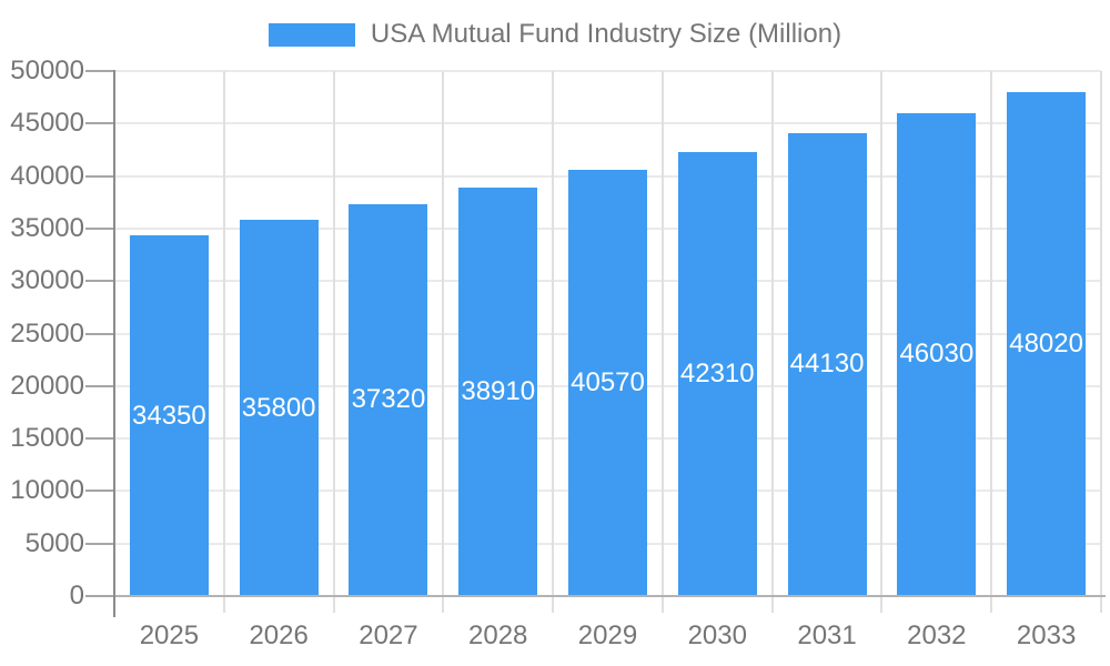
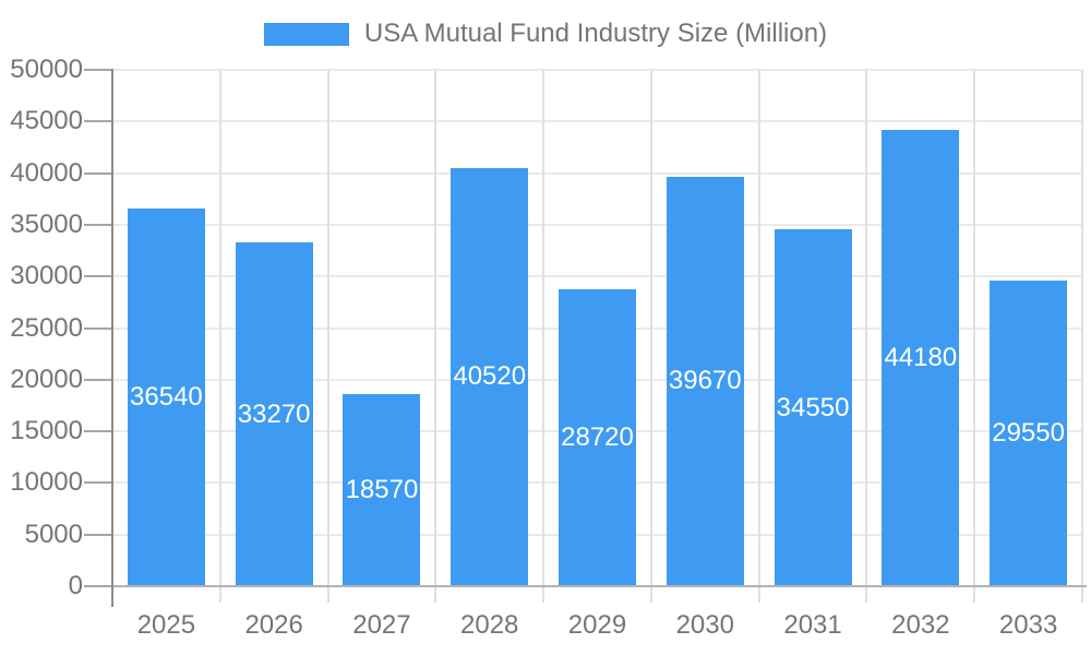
2025: 34350 -> 36540
2026: 35800 -> 33270
2027: 37320 -> 18570
2028: 38910 -> 40520
2029: 40570 -> 28720
2030: 42310 -> 39670
2031: 44130 -> 34550
2032: 46030 -> 44180
2033: 48020 -> 29550
